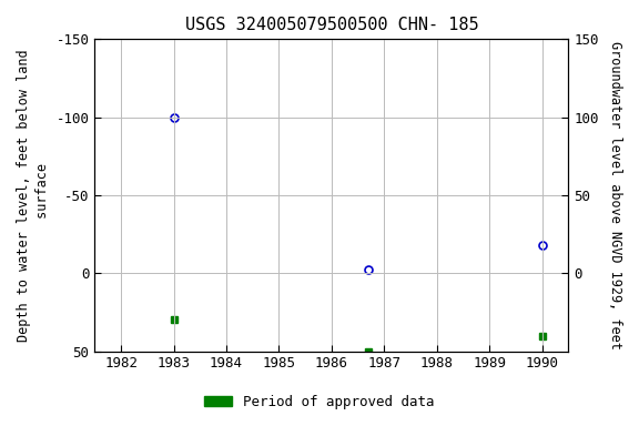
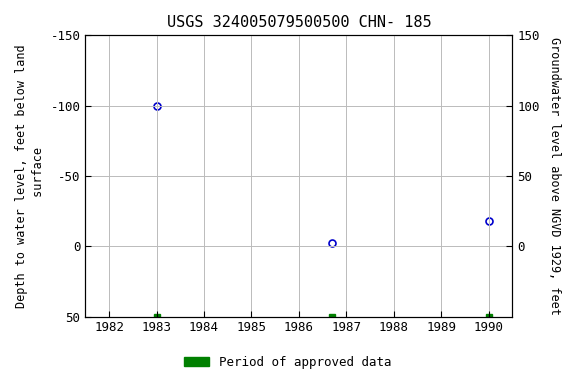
Period of approved data/1983: 30 -> 50
Period of approved data/1990: 40 -> 50
